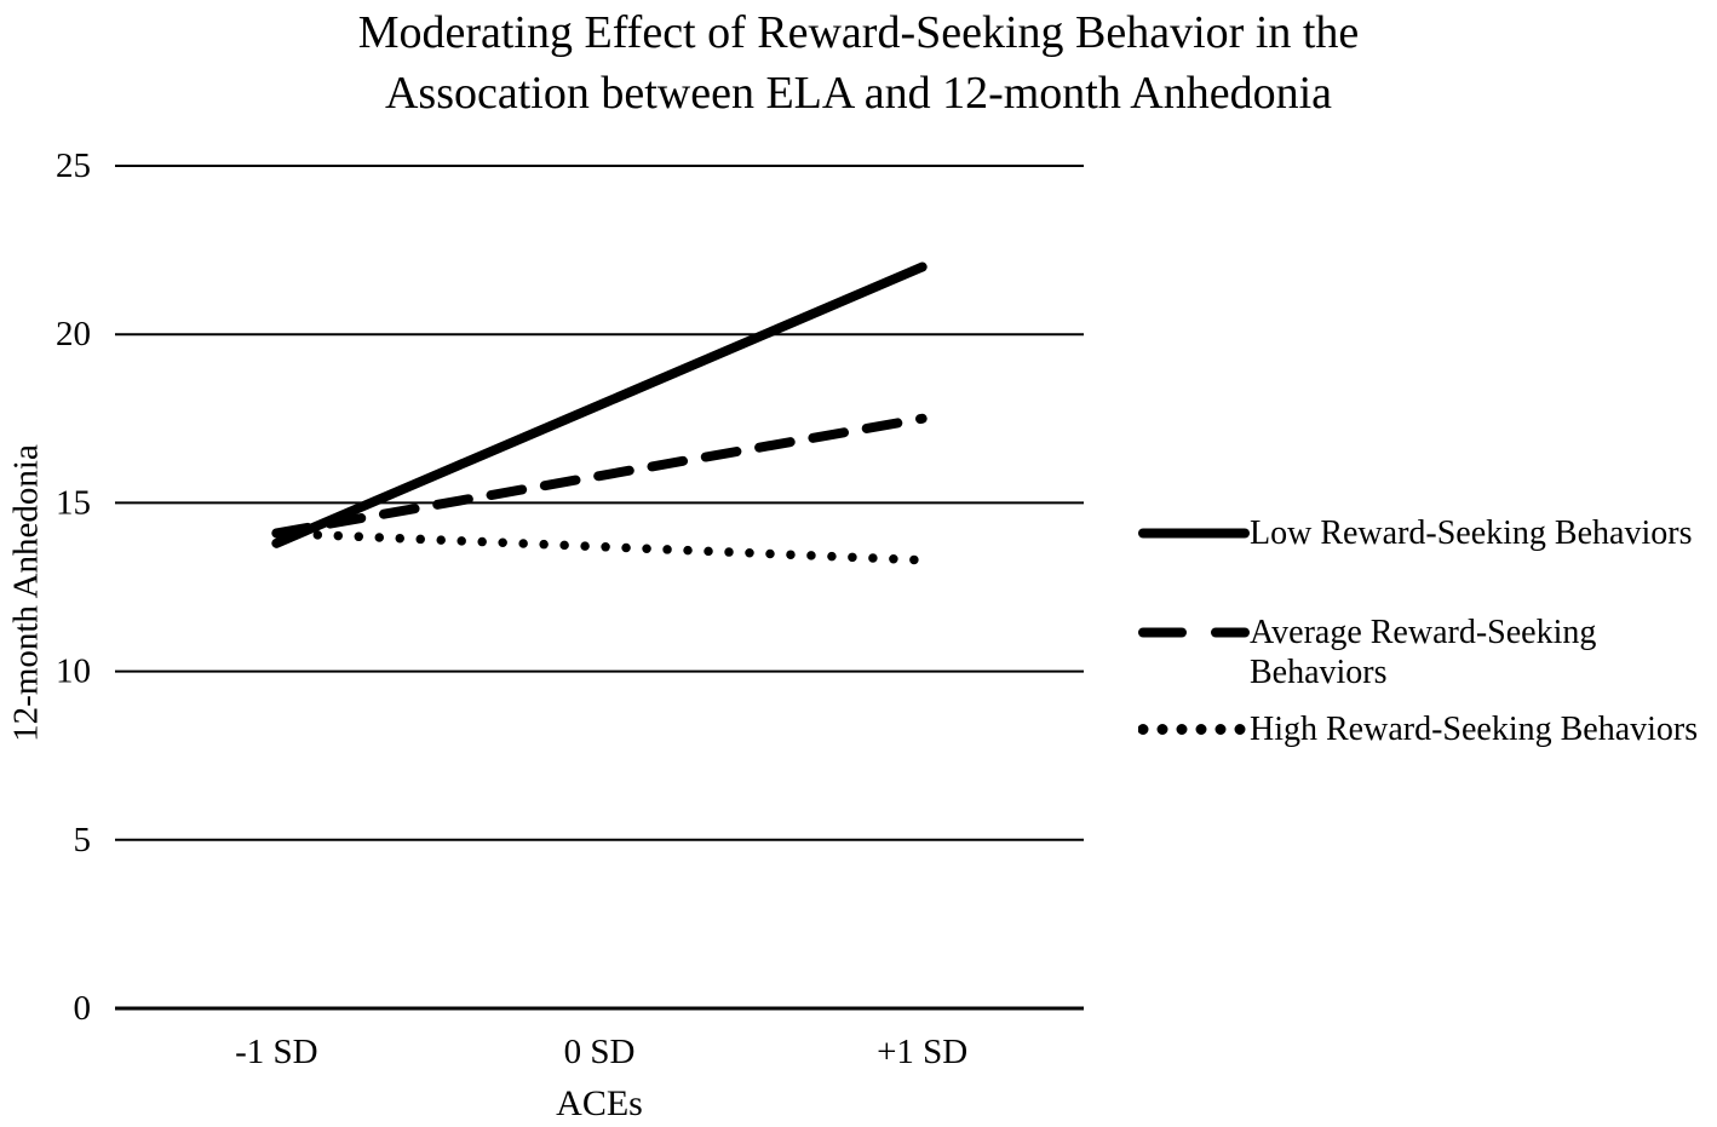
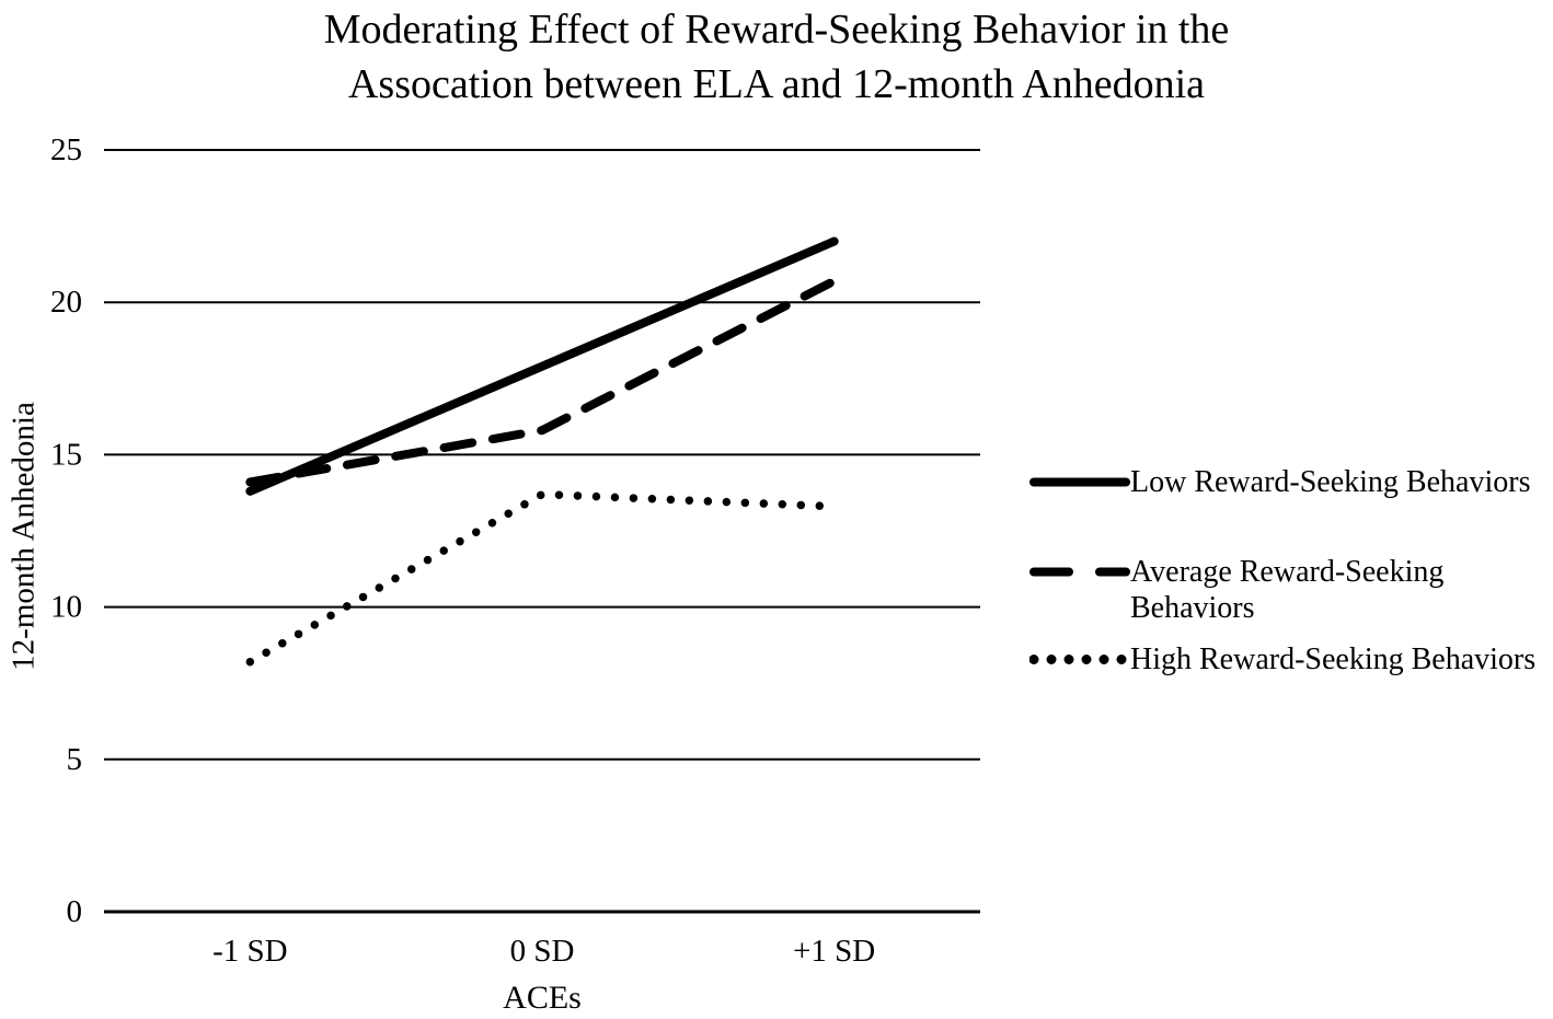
High Reward-Seeking Behaviors/-1 SD: 14.1 -> 8.2
Average Reward-Seeking Behaviors/+1 SD: 17.5 -> 20.7
